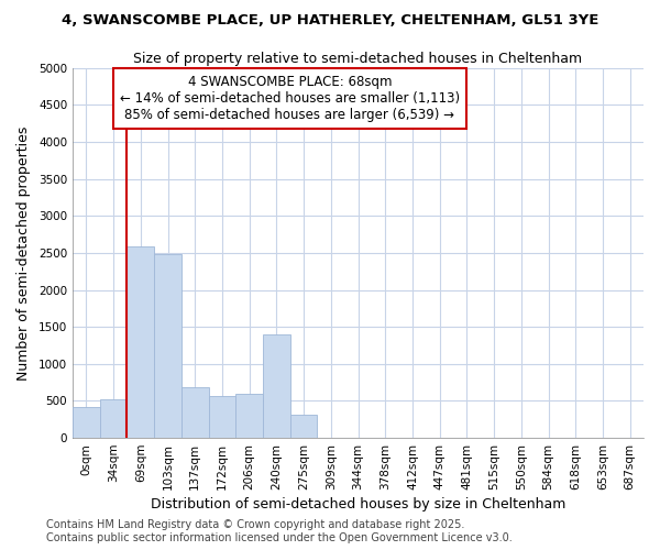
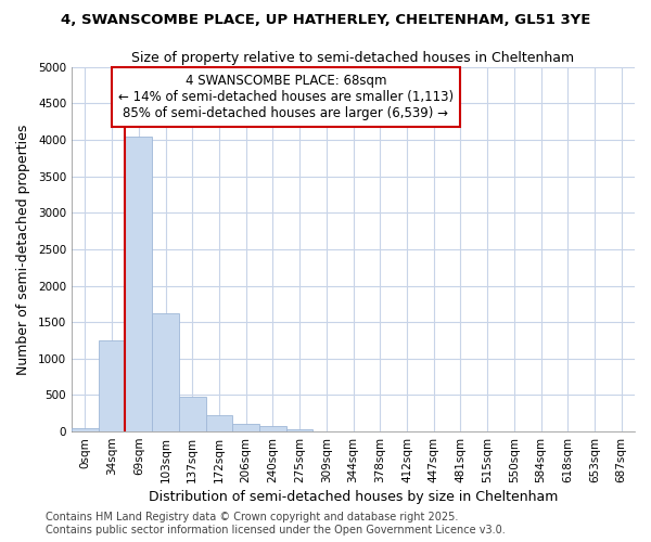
0sqm: 420 -> 50
34sqm: 520 -> 1250
69sqm: 2580 -> 4050
103sqm: 2480 -> 1620
137sqm: 680 -> 480
172sqm: 560 -> 220
206sqm: 600 -> 100
240sqm: 1400 -> 80
275sqm: 320 -> 30
